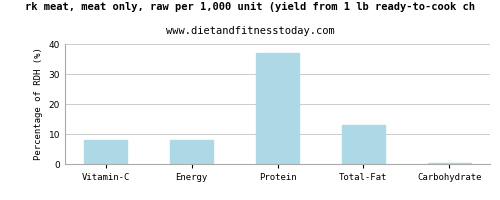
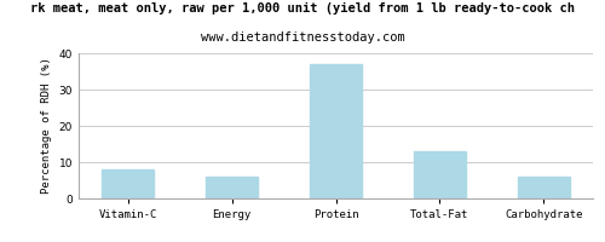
Energy: 8.0 -> 6.0
Carbohydrate: 0.3 -> 6.0
